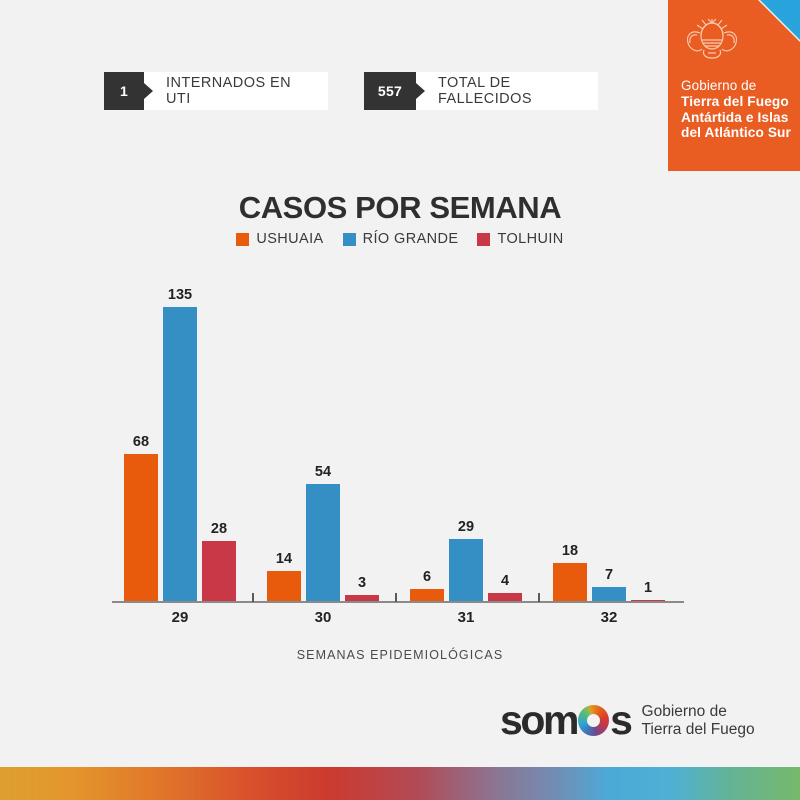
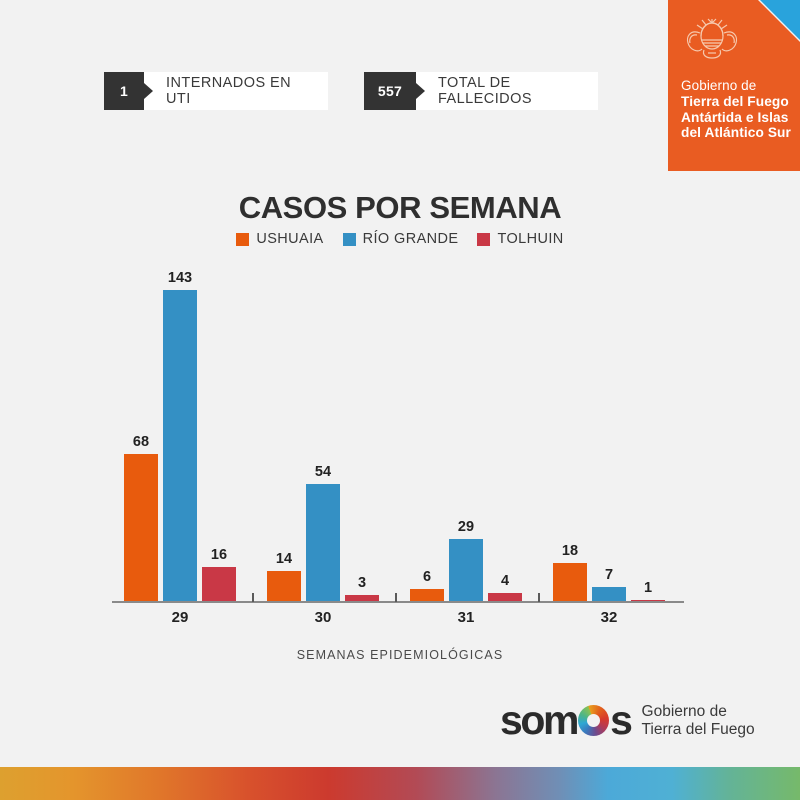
RÍO GRANDE/29: 135 -> 143
TOLHUIN/29: 28 -> 16
